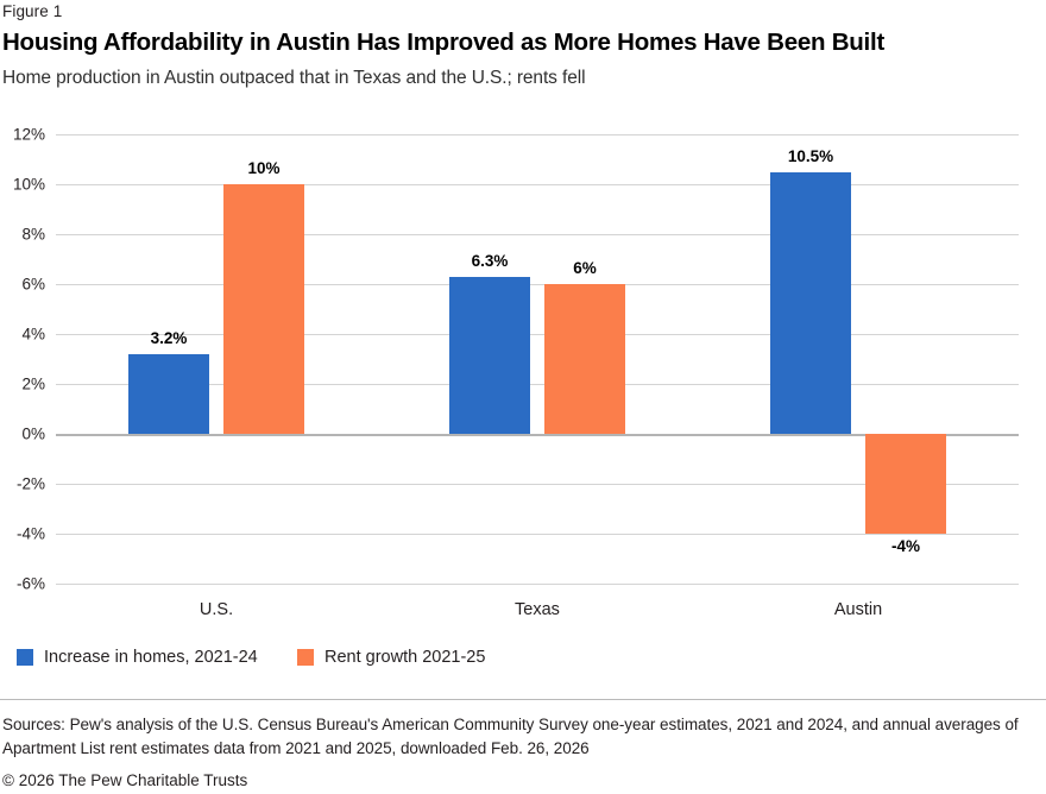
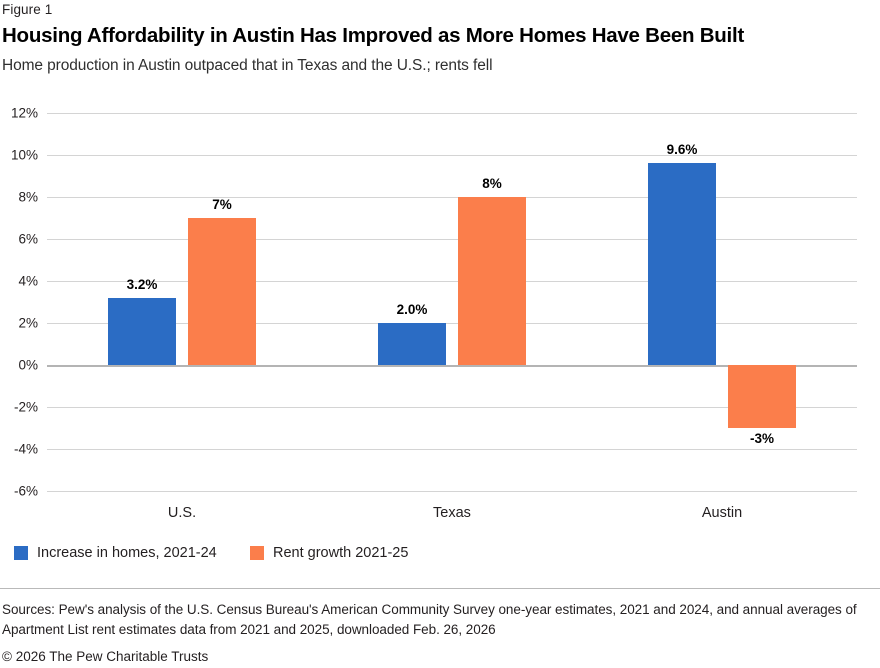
Rent growth 2021-25/U.S.: 10% -> 7%
Increase in homes, 2021-24/Texas: 6.3% -> 2.0%
Rent growth 2021-25/Texas: 6% -> 8%
Increase in homes, 2021-24/Austin: 10.5% -> 9.6%
Rent growth 2021-25/Austin: -4% -> -3%
